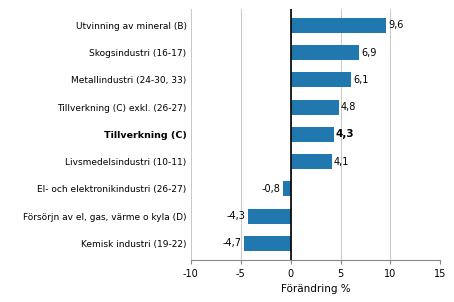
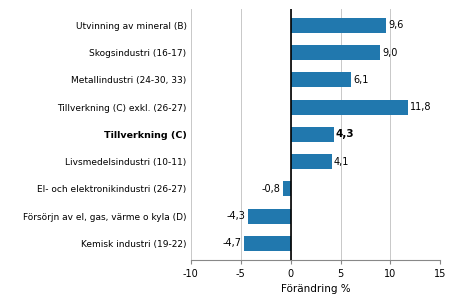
Skogsindustri (16-17): 6,9 -> 9,0
Tillverkning (C) exkl. (26-27): 4,8 -> 11,8
